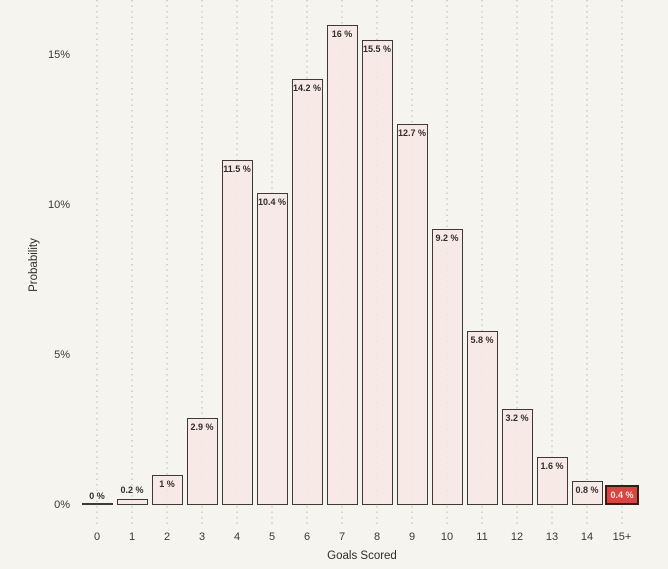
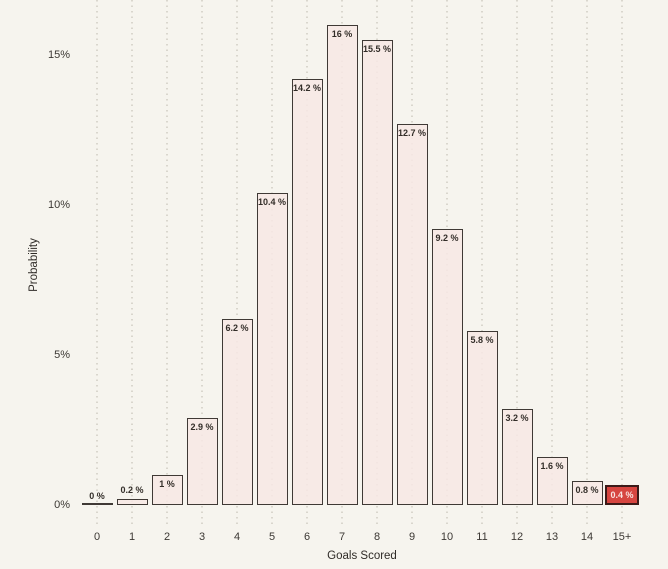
4: 11.5 -> 6.2
